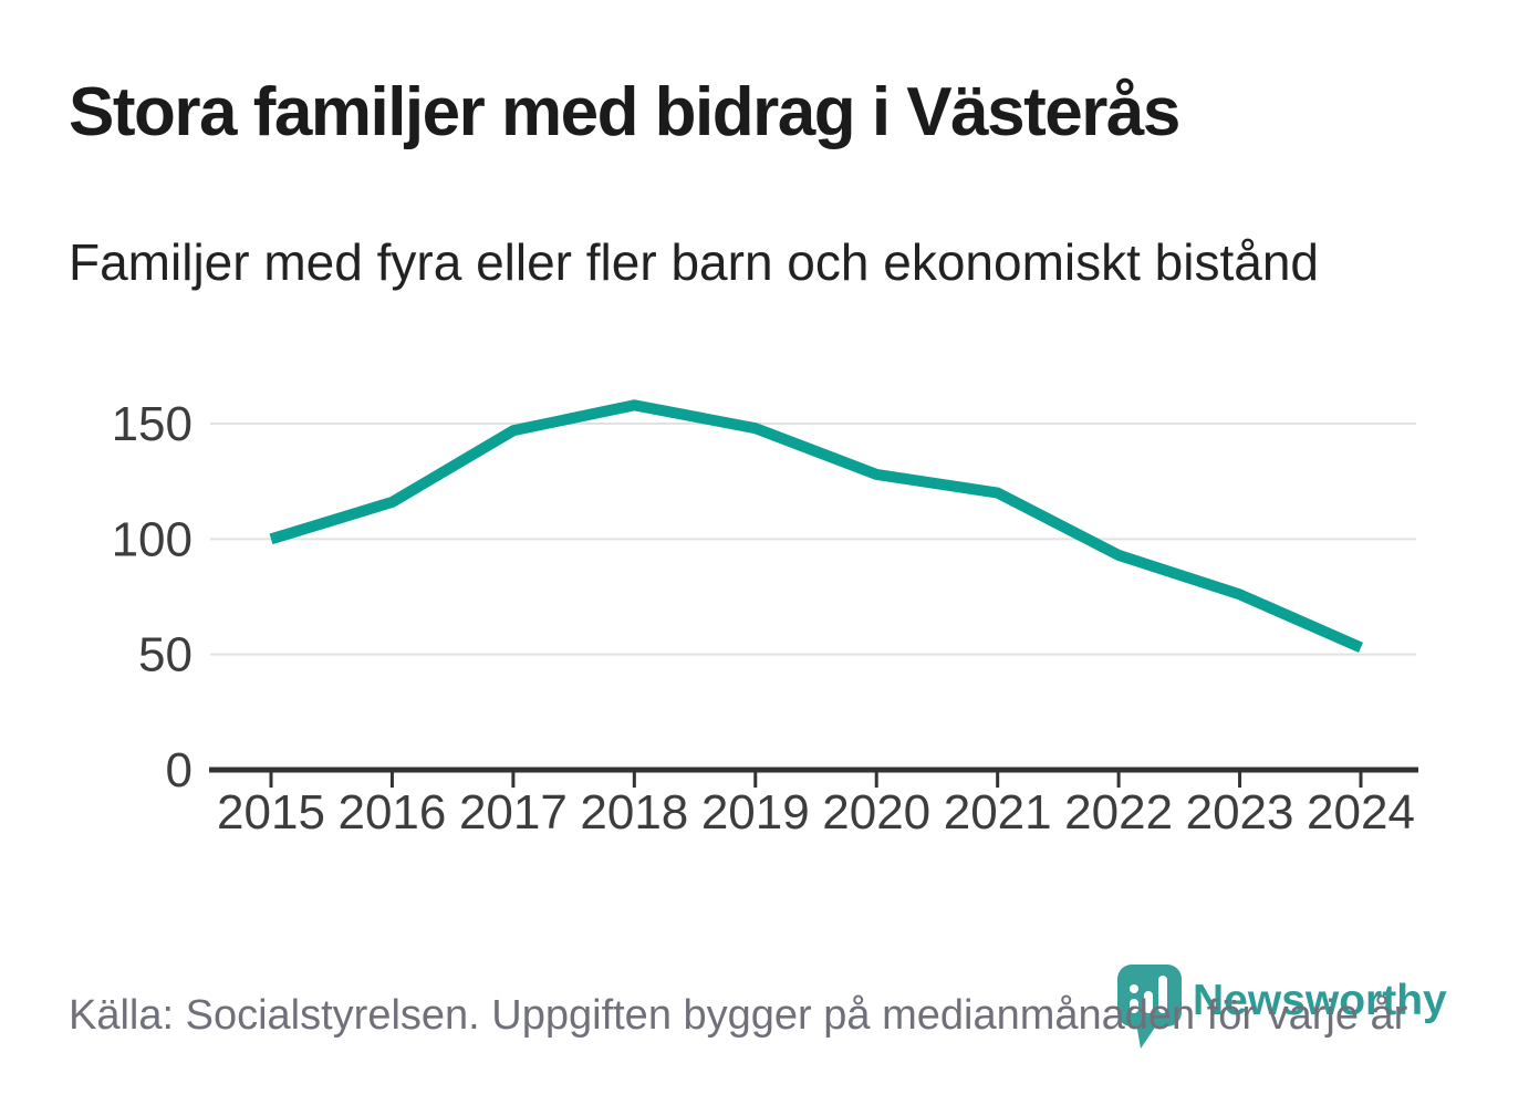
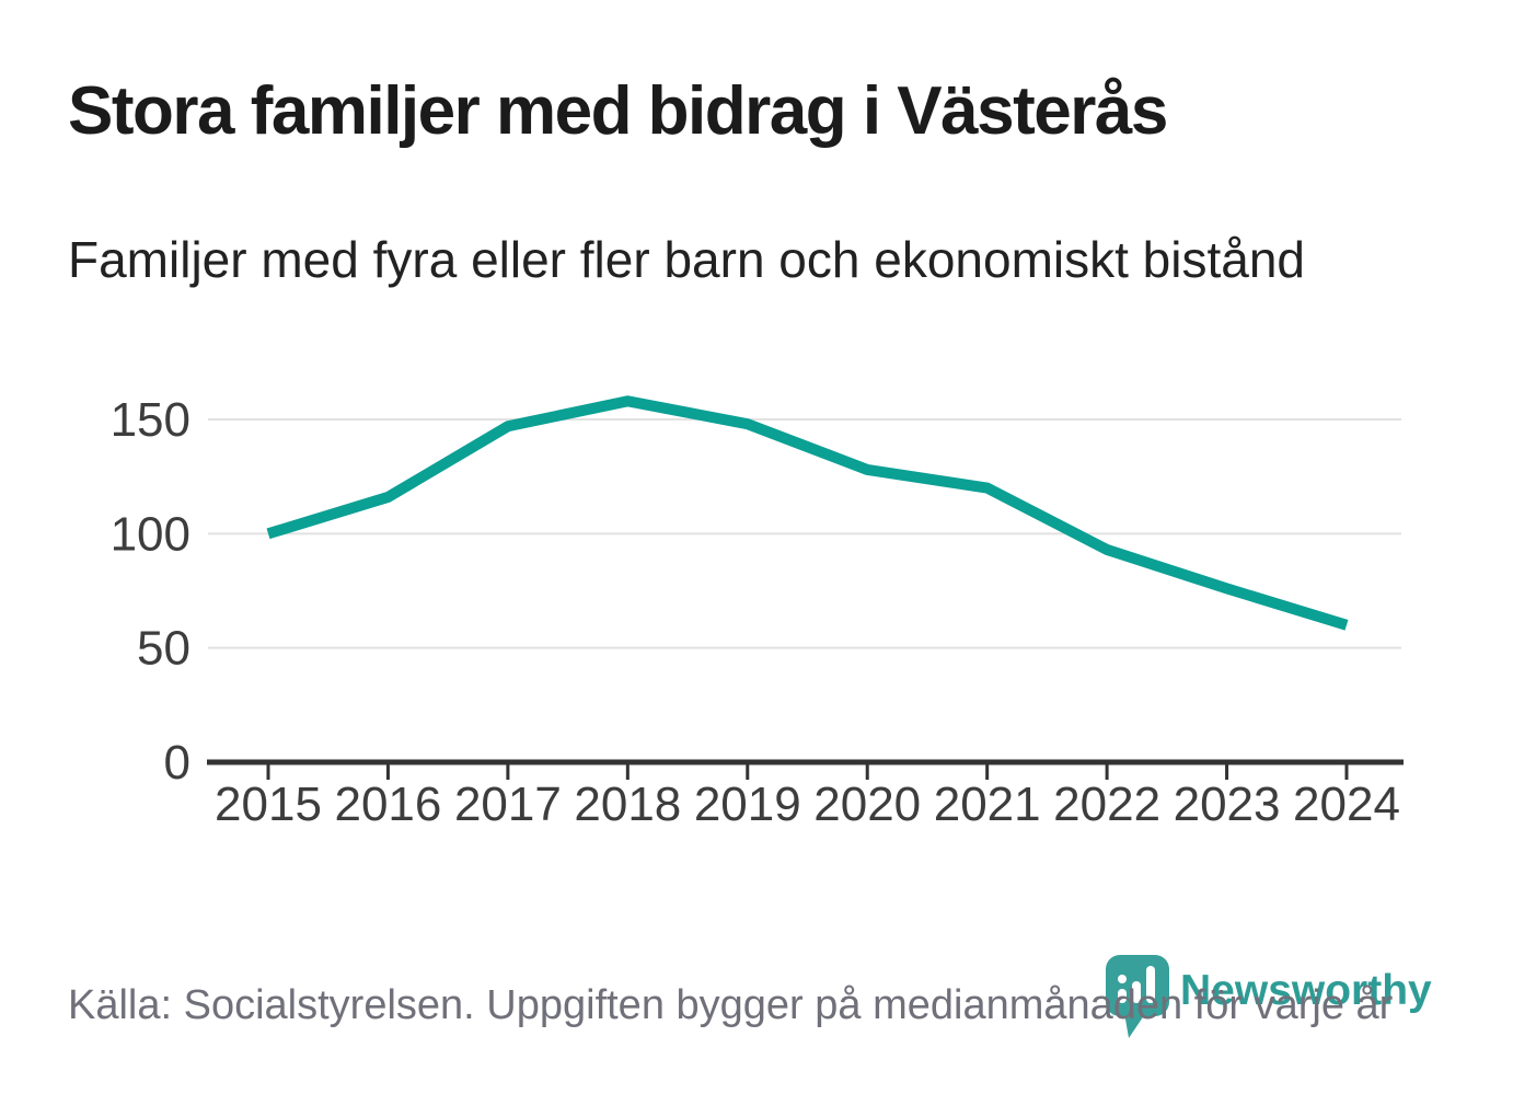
2024: 53 -> 60
